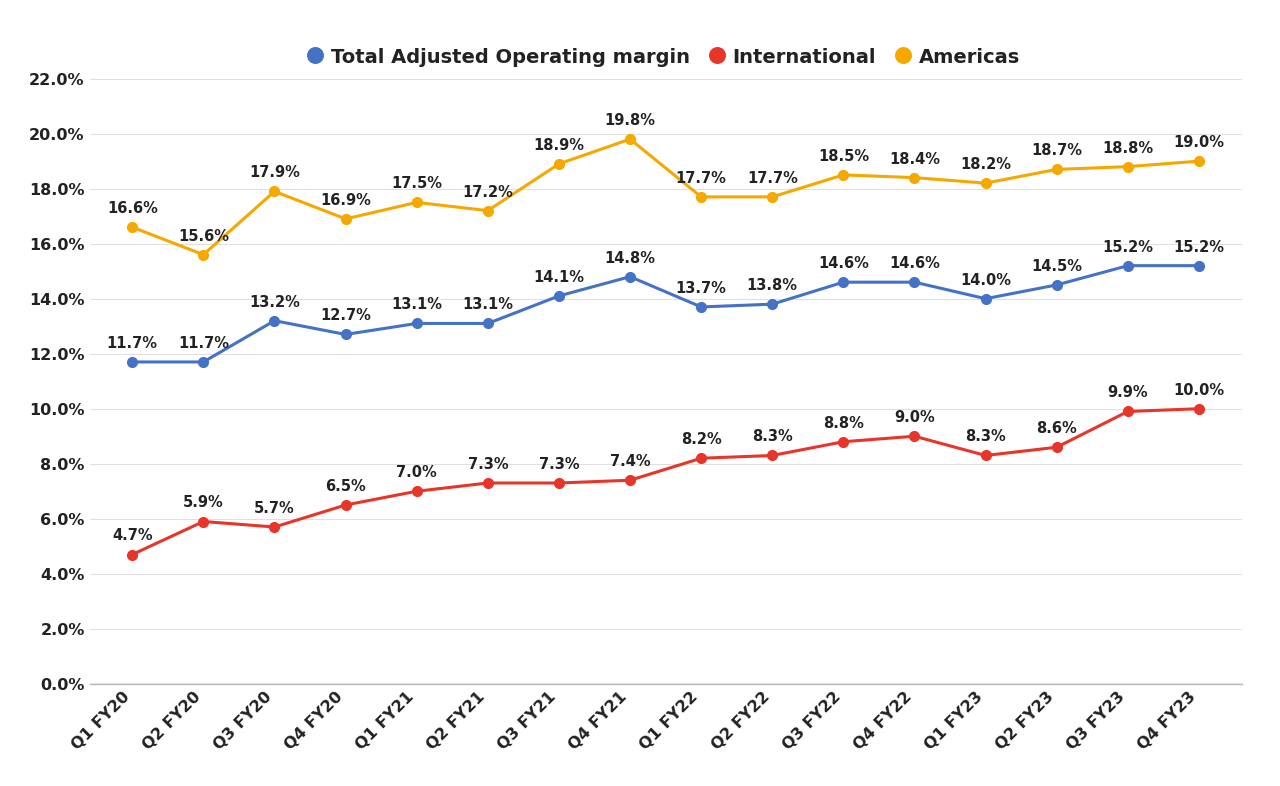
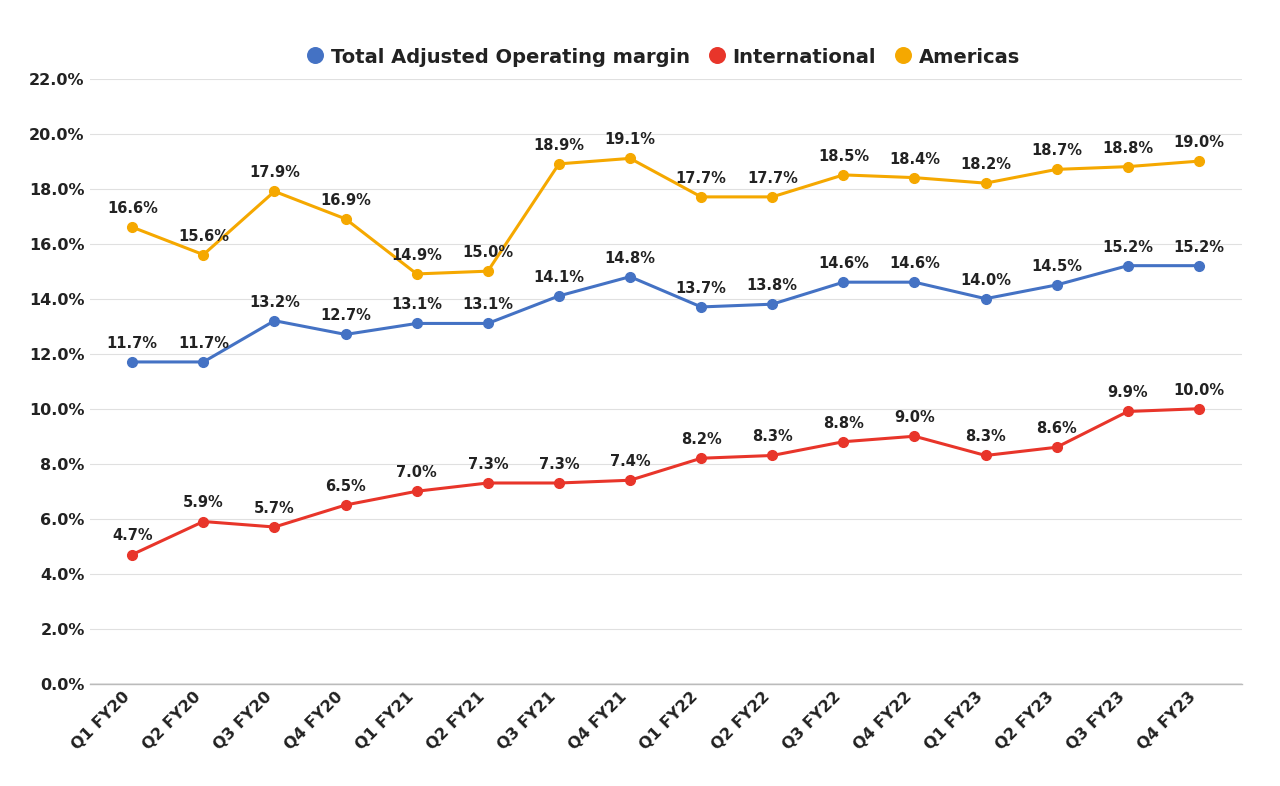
Americas/Q1 FY21: 17.5% -> 14.9%
Americas/Q2 FY21: 17.2% -> 15.0%
Americas/Q4 FY21: 19.8% -> 19.1%
